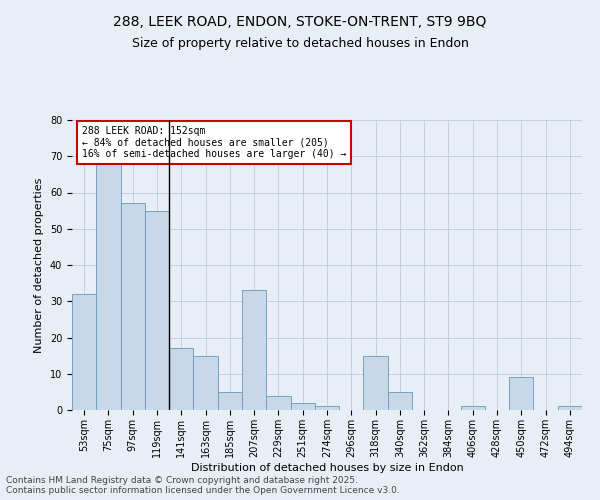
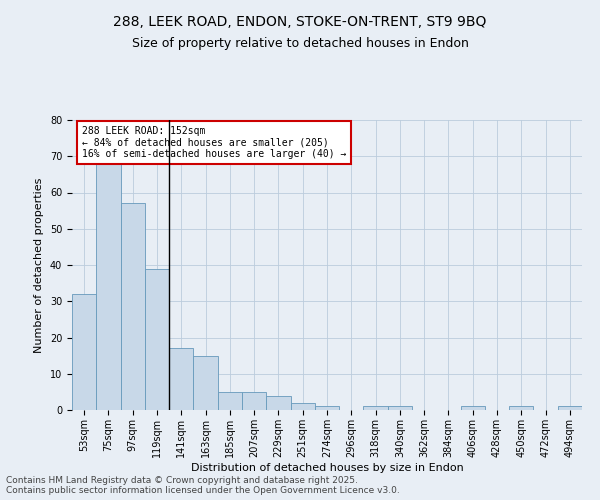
119sqm: 55 -> 39
207sqm: 33 -> 5
318sqm: 15 -> 1
340sqm: 5 -> 1
450sqm: 9 -> 1
